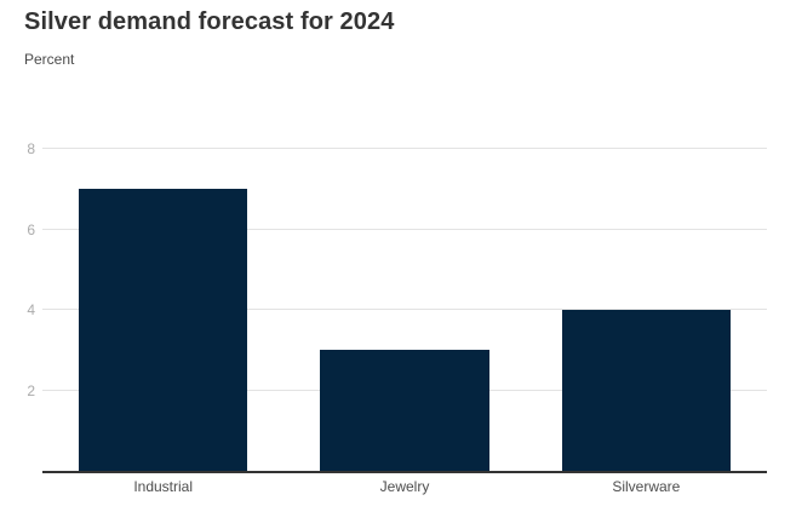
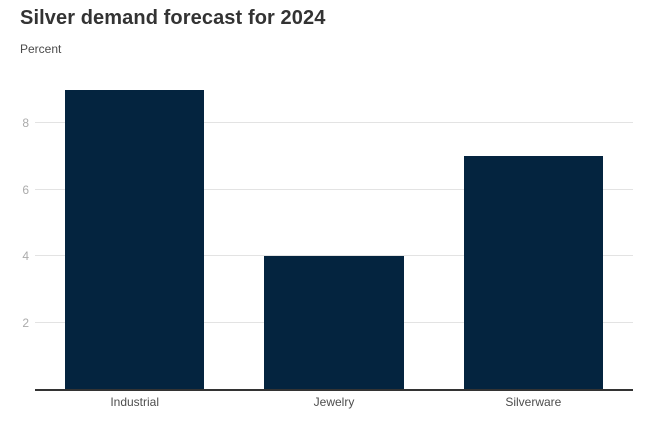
Industrial: 7 -> 9
Jewelry: 3 -> 4
Silverware: 4 -> 7
